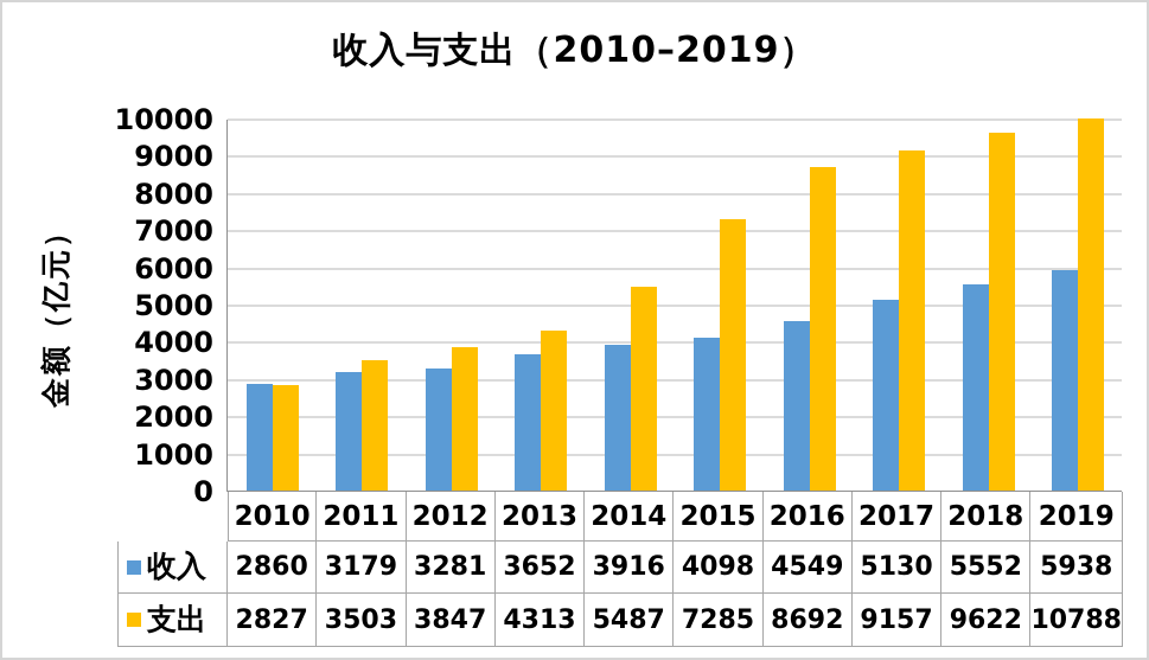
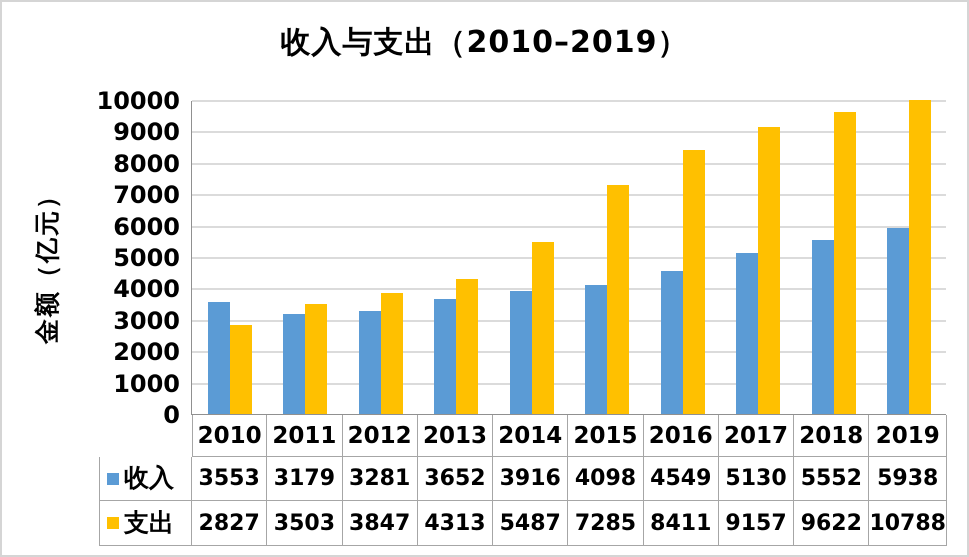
收入/2010: 2860 -> 3553
支出/2016: 8692 -> 8411
